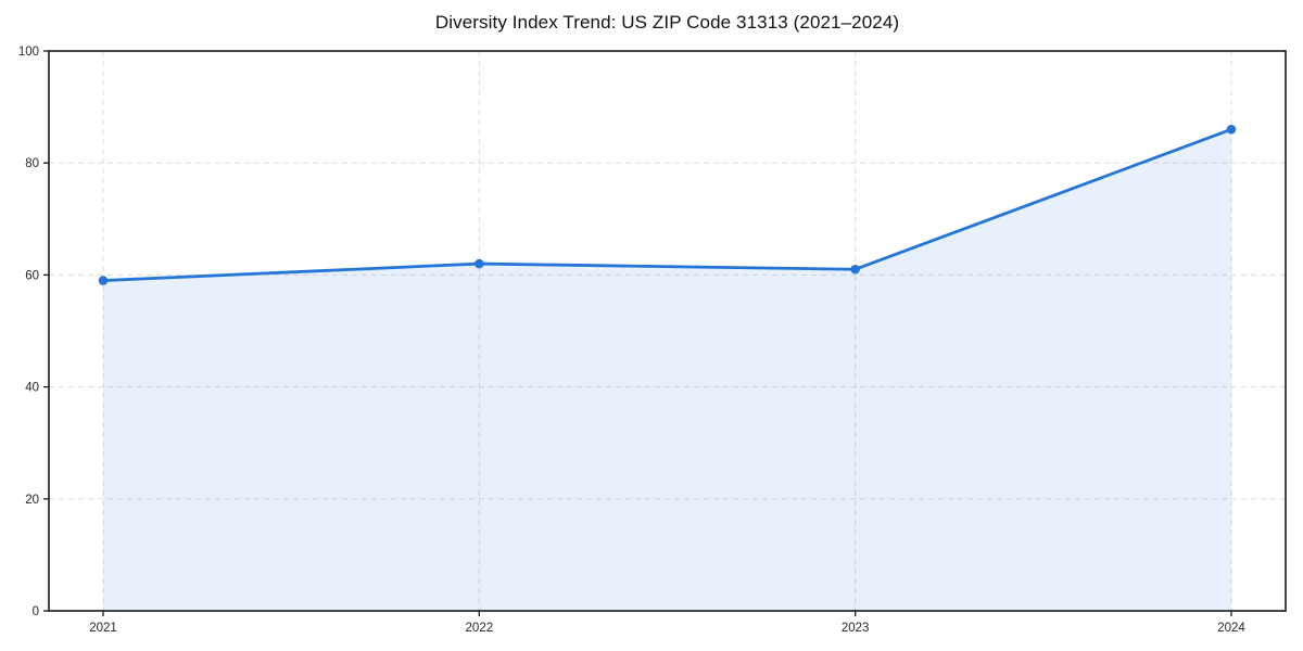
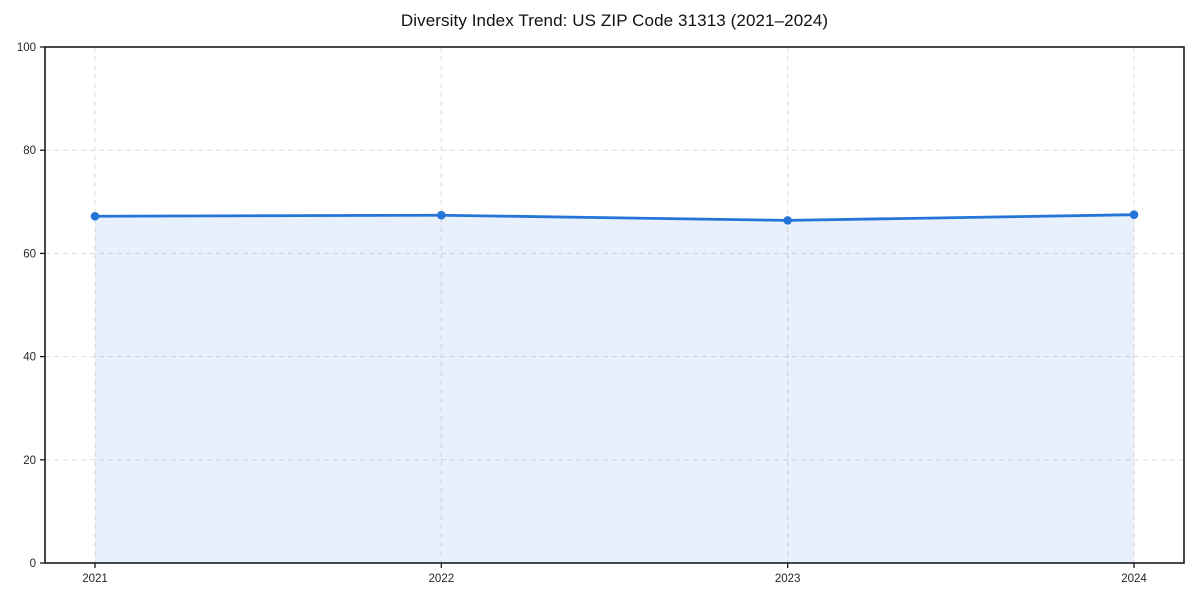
2021: 59 -> 67
2022: 62 -> 67
2023: 61 -> 66
2024: 86 -> 68
